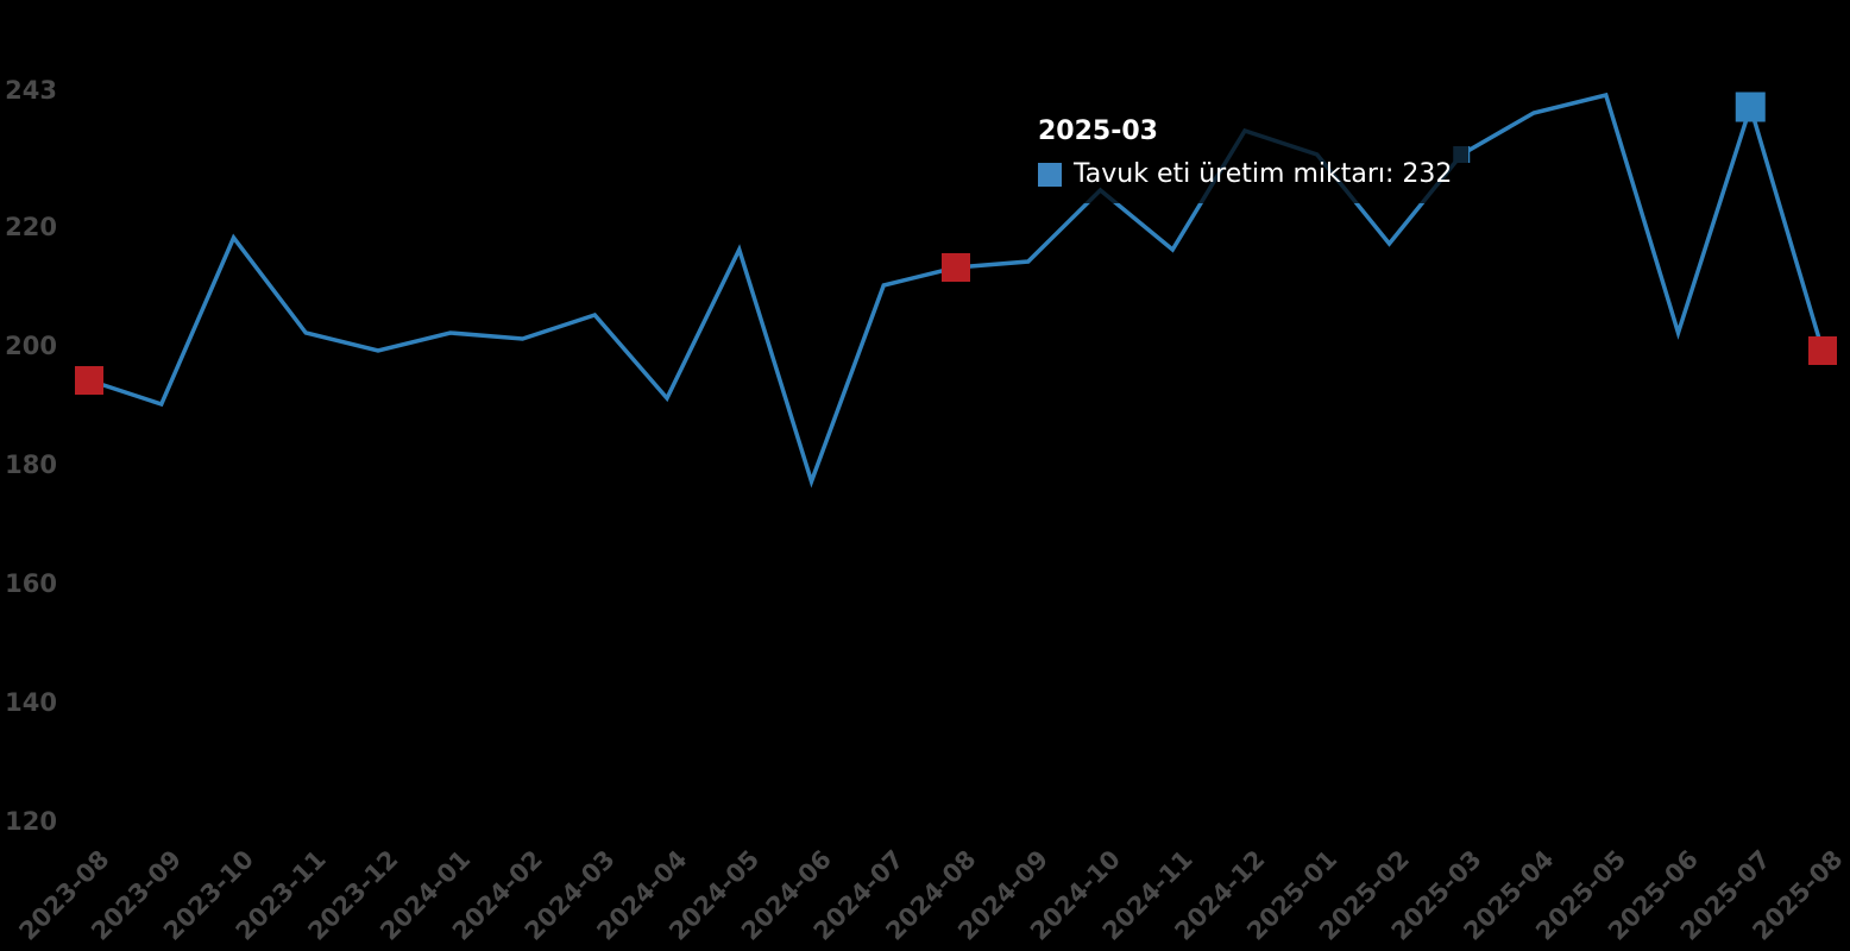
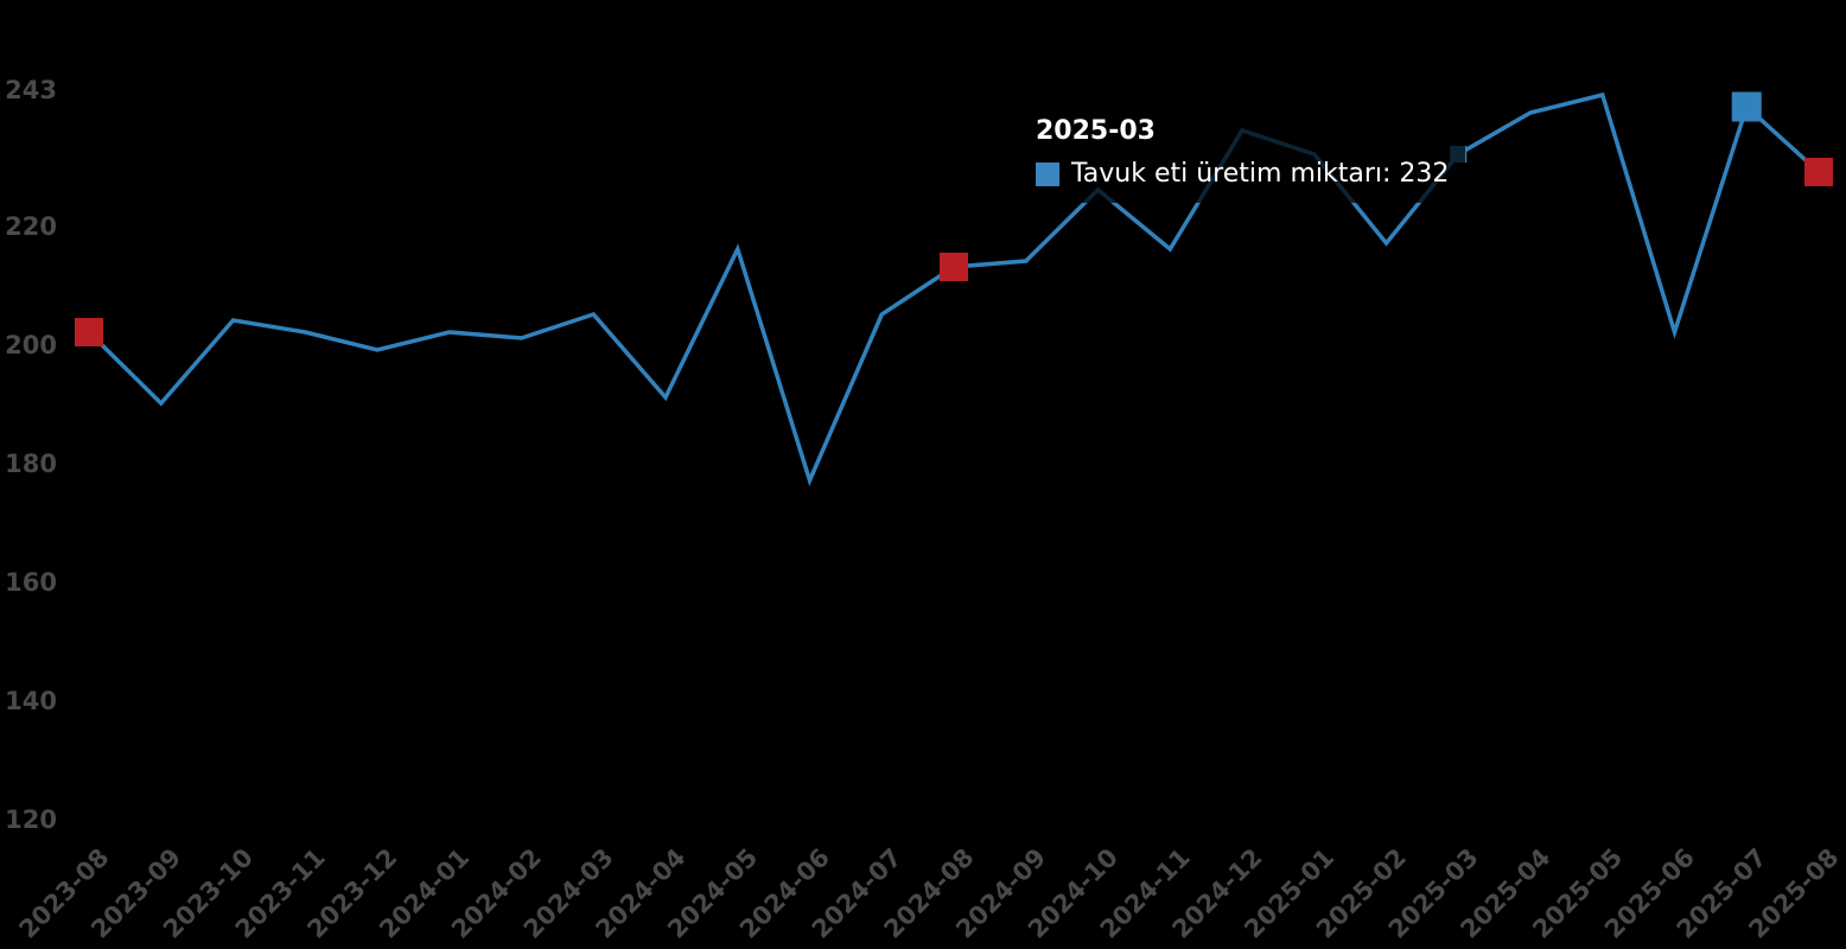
2023-08: 194 -> 202
2023-10: 218 -> 204
2024-07: 210 -> 205
2025-08: 199 -> 229
